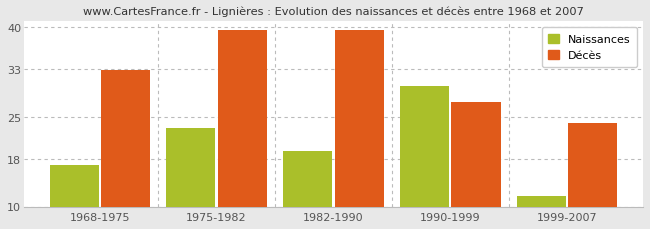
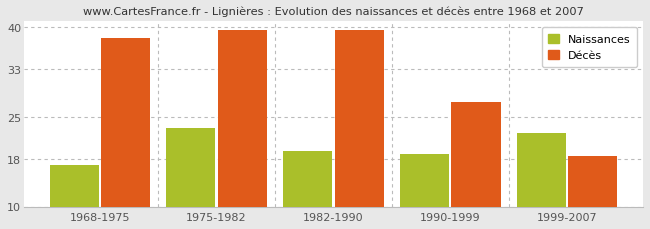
Décès/1968-1975: 32.8 -> 38.3
Naissances/1990-1999: 30.2 -> 18.8
Naissances/1999-2007: 11.8 -> 22.3
Décès/1999-2007: 24.0 -> 18.5
